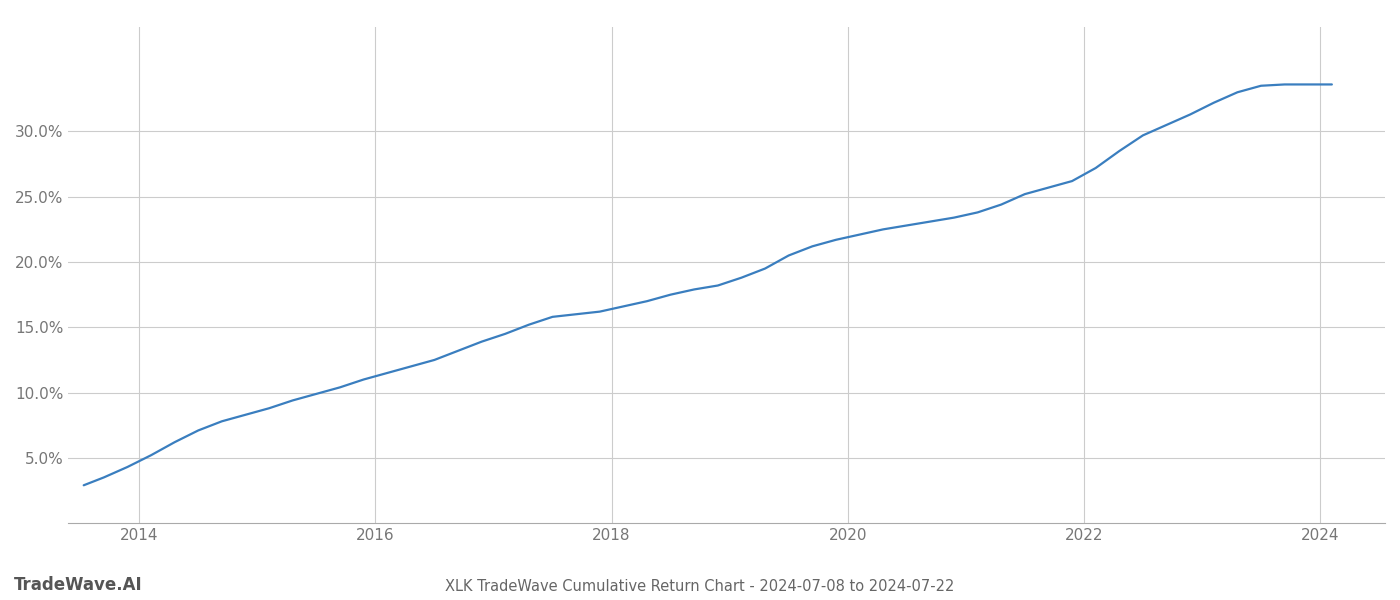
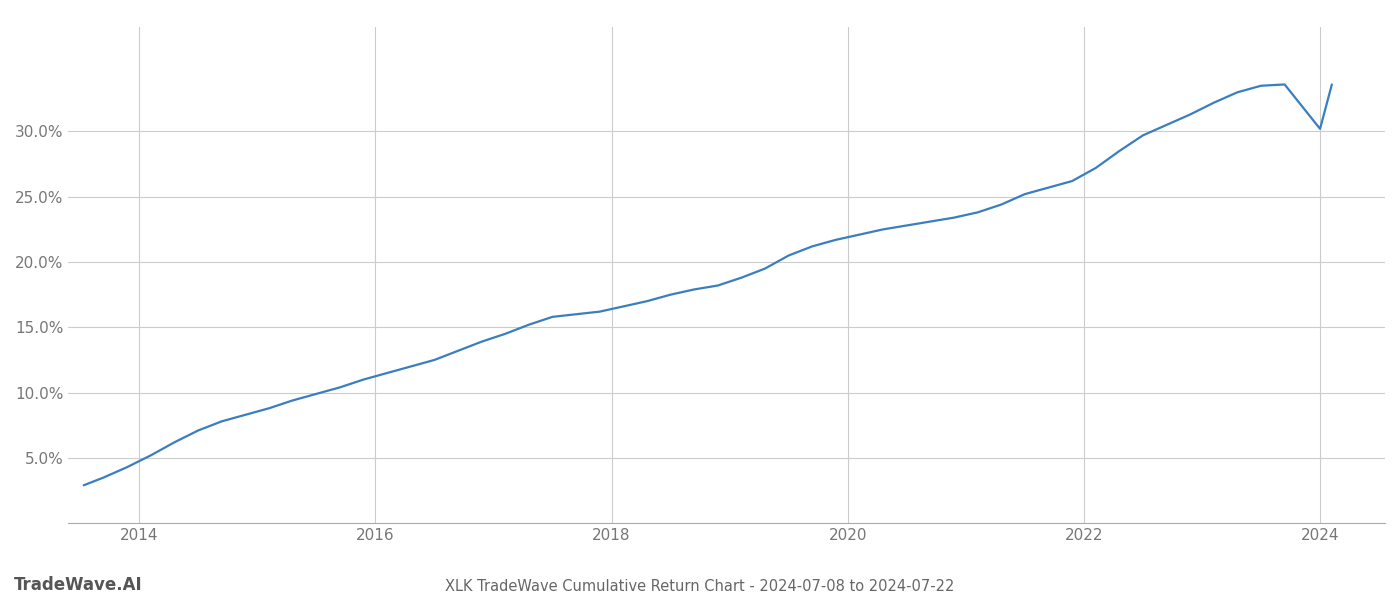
2024: 33.6% -> 30.2%
